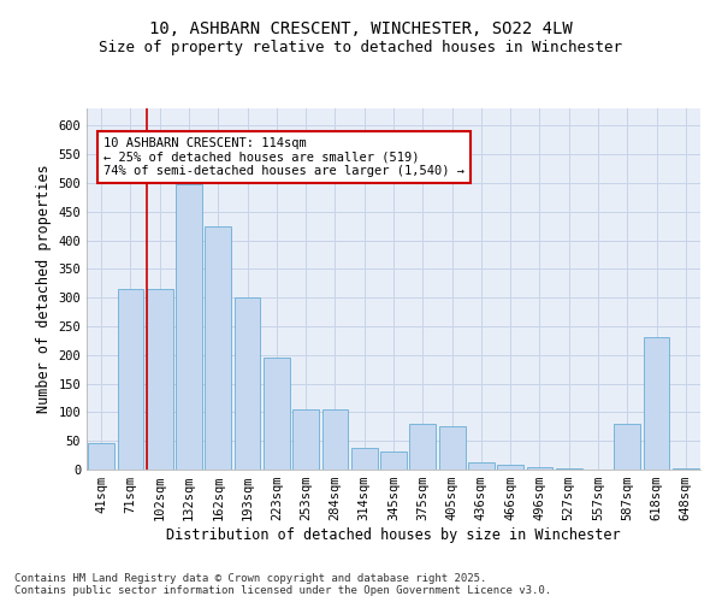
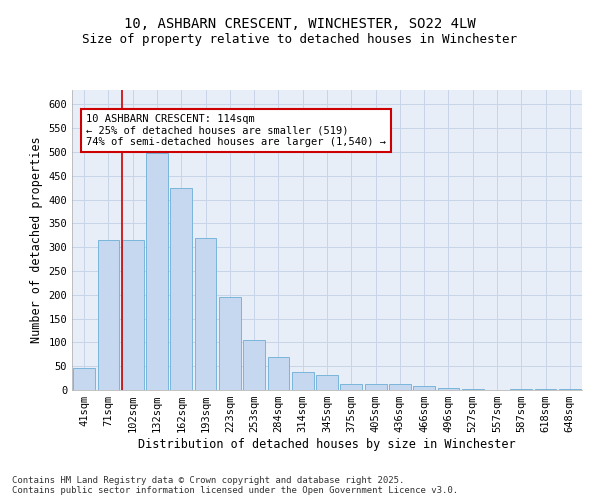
193sqm: 300 -> 320
284sqm: 105 -> 70
375sqm: 80 -> 13
405sqm: 75 -> 12
587sqm: 80 -> 2
618sqm: 230 -> 2
